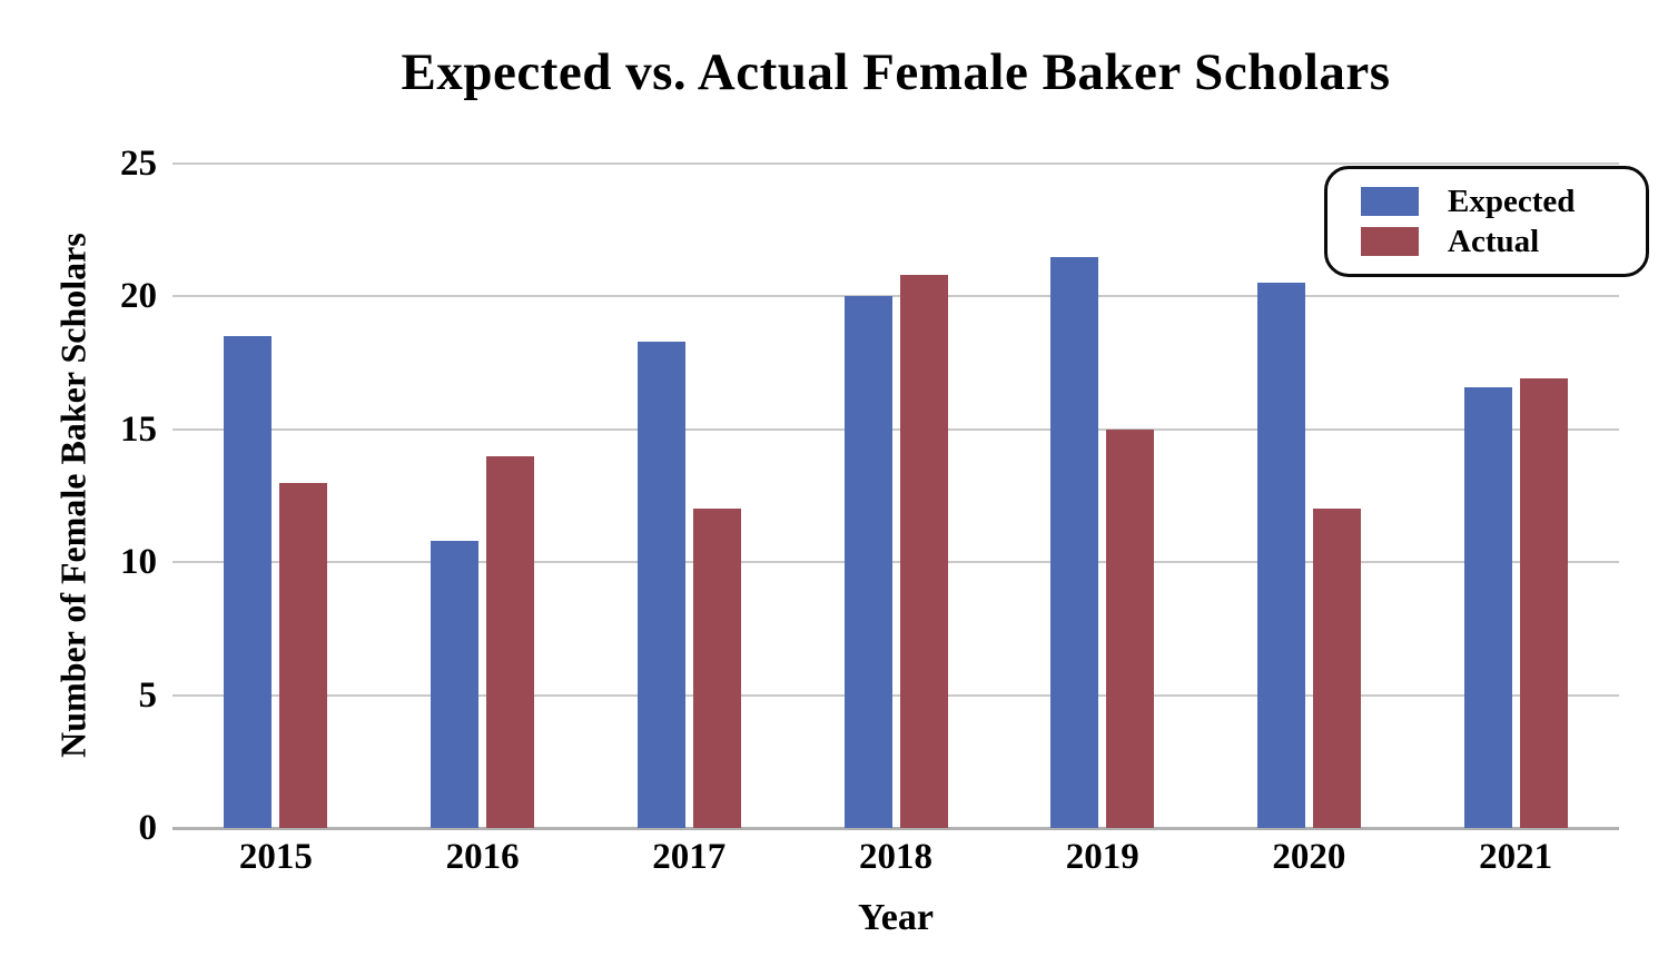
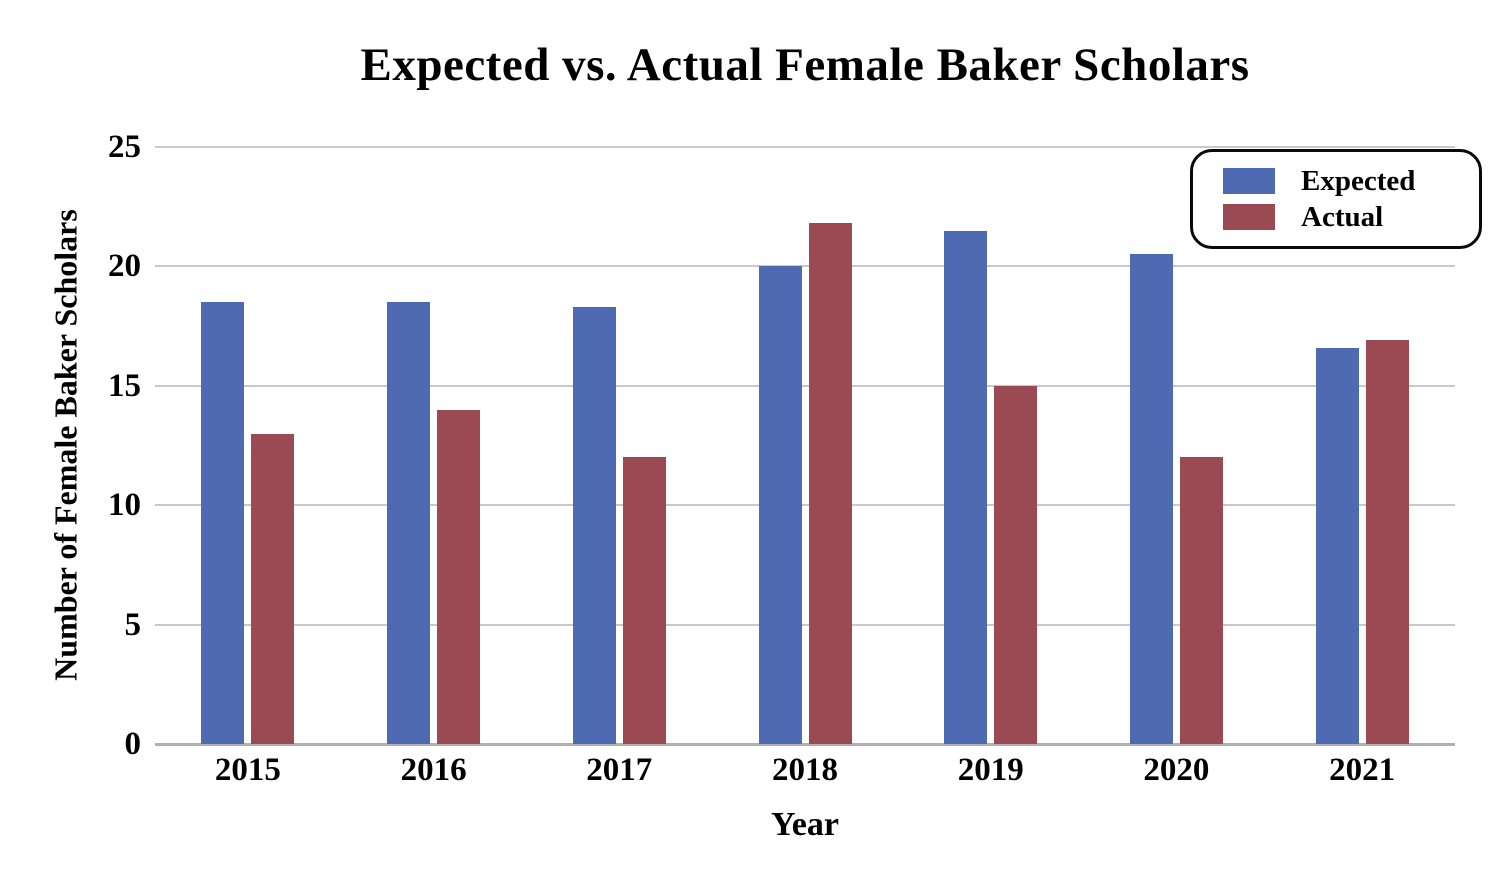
Expected/2016: 10.8 -> 18.5
Actual/2018: 20.8 -> 21.8
